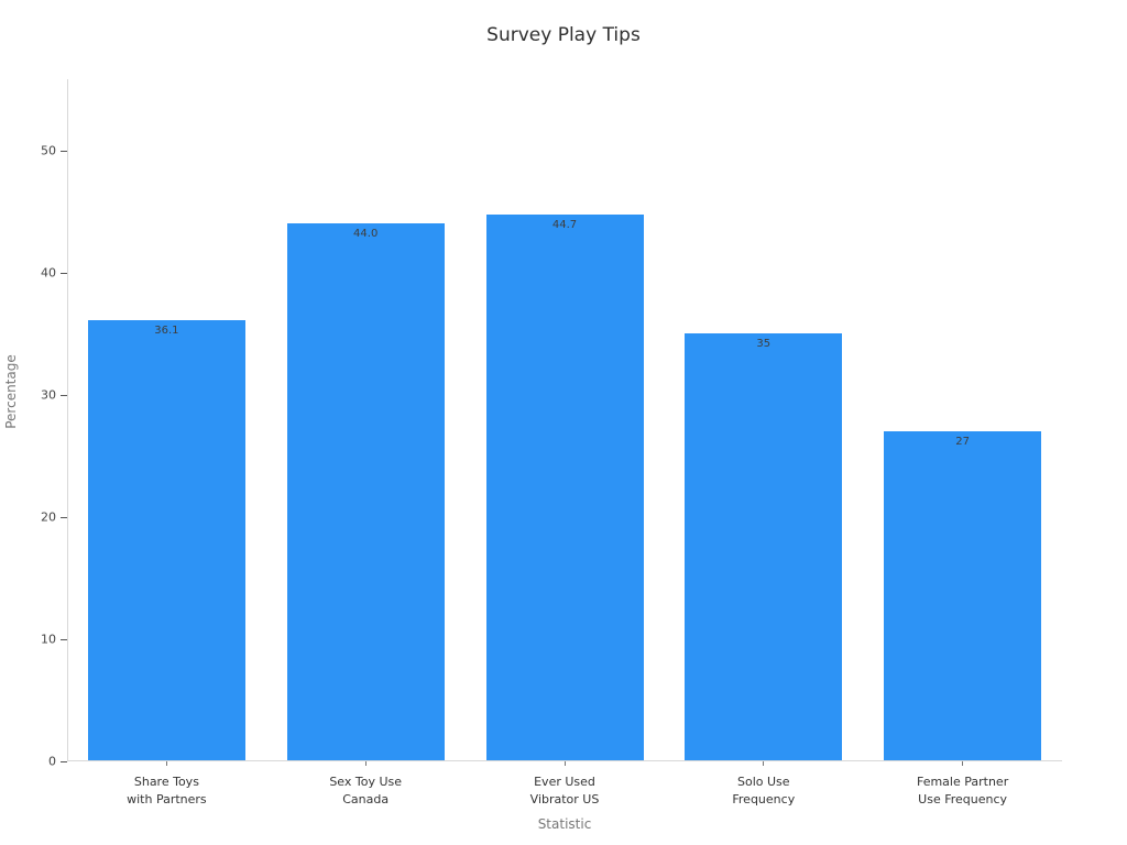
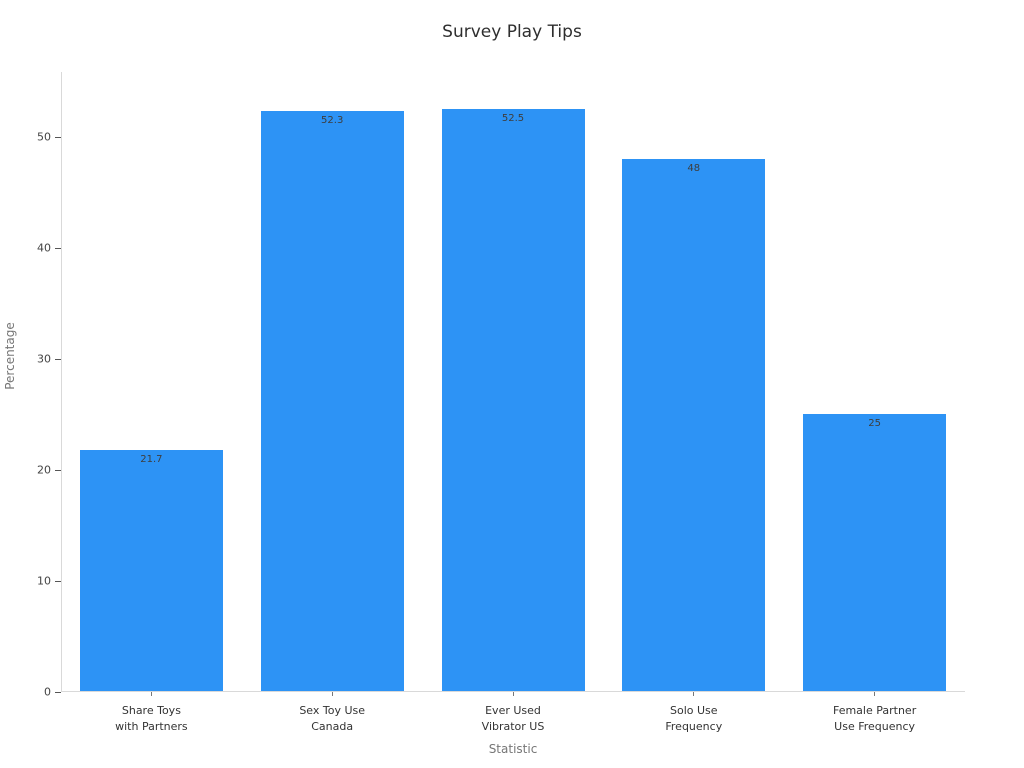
Share Toys with Partners: 36.1 -> 21.7
Sex Toy Use Canada: 44.0 -> 52.3
Ever Used Vibrator US: 44.7 -> 52.5
Solo Use Frequency: 35 -> 48
Female Partner Use Frequency: 27 -> 25
